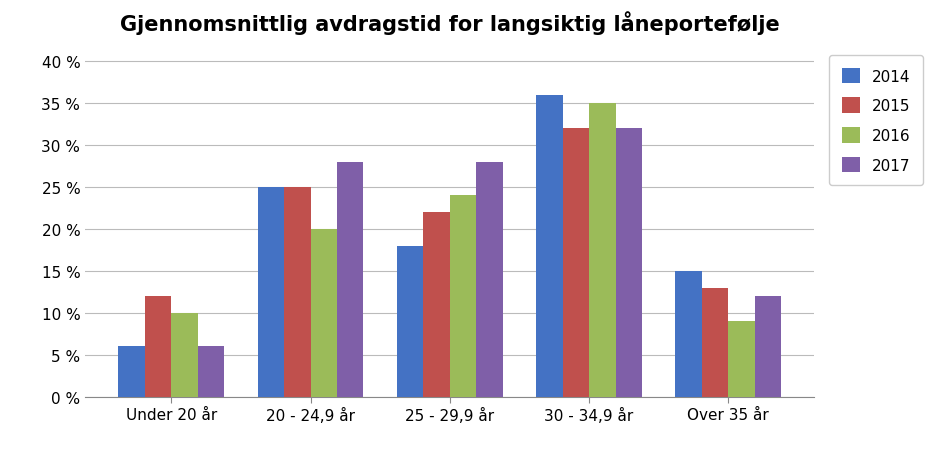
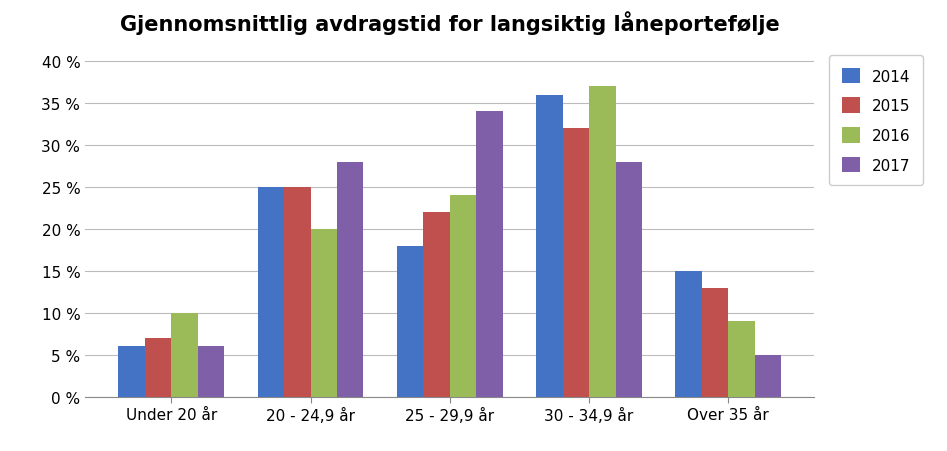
2015/Under 20 år: 12 % -> 7 %
2017/25 - 29,9 år: 28 % -> 34 %
2016/30 - 34,9 år: 35 % -> 37 %
2017/30 - 34,9 år: 32 % -> 28 %
2017/Over 35 år: 12 % -> 5 %
